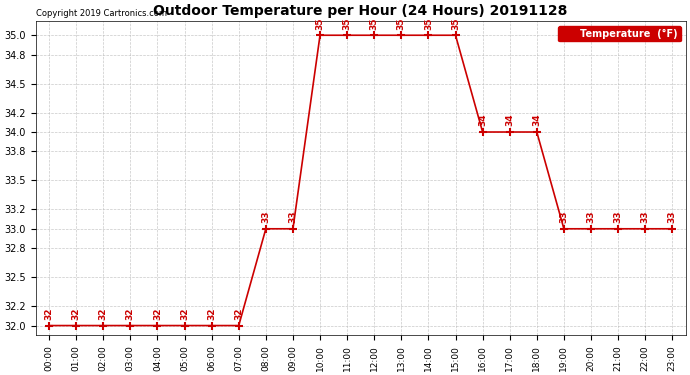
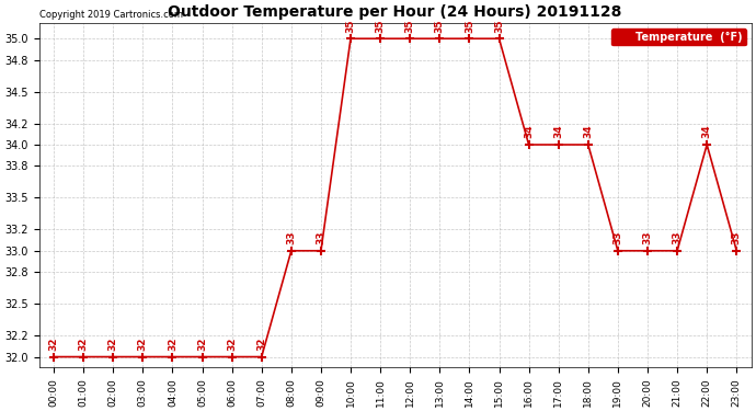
22:00: 33 -> 34
